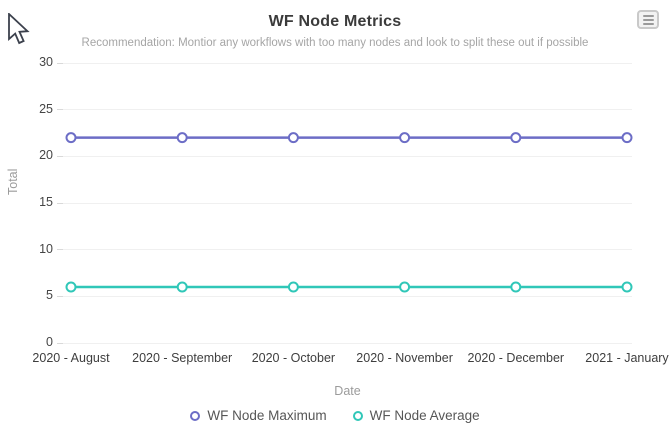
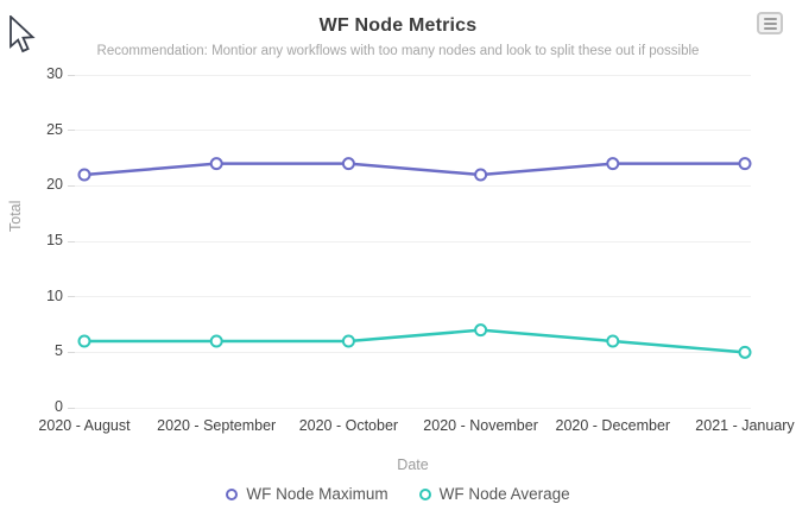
WF Node Maximum/2020 - August: 22 -> 21
WF Node Maximum/2020 - November: 22 -> 21
WF Node Average/2020 - November: 6 -> 7
WF Node Average/2021 - January: 6 -> 5
